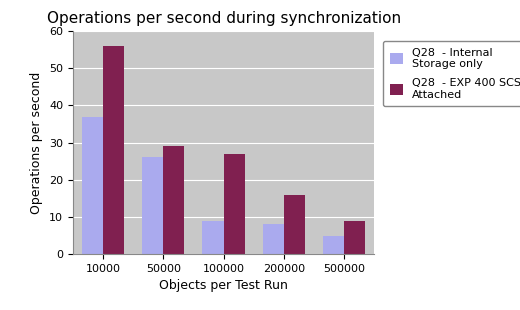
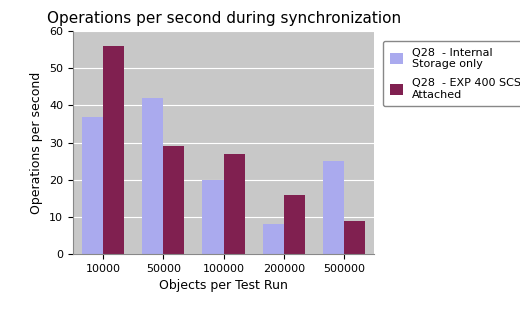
Q28 - Internal Storage only/50000: 26 -> 42
Q28 - Internal Storage only/100000: 9 -> 20
Q28 - Internal Storage only/500000: 5 -> 25
